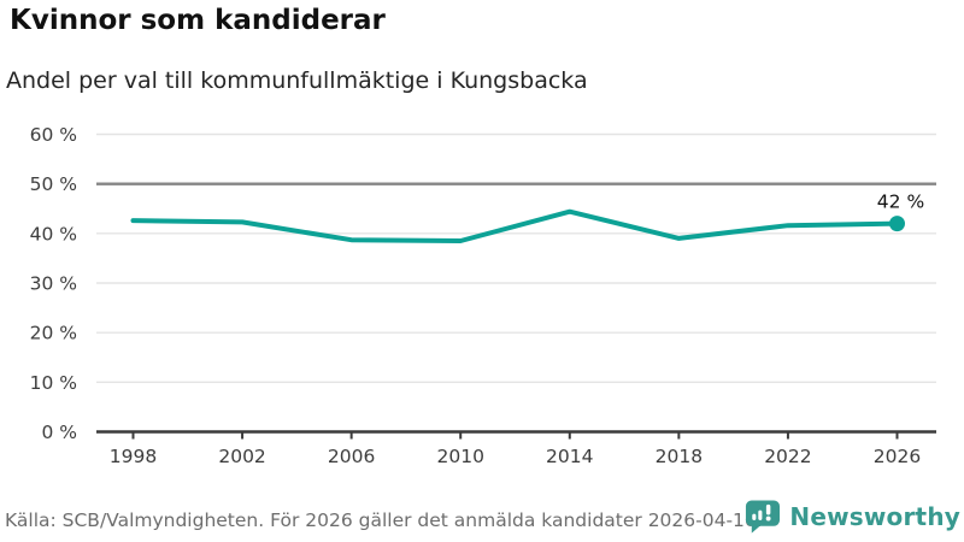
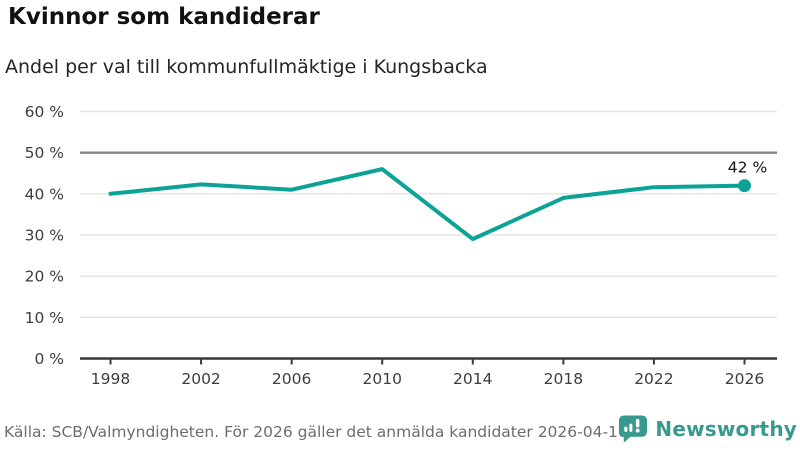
1998: 43% -> 40%
2006: 39% -> 41%
2010: 38% -> 46%
2014: 44% -> 29%
